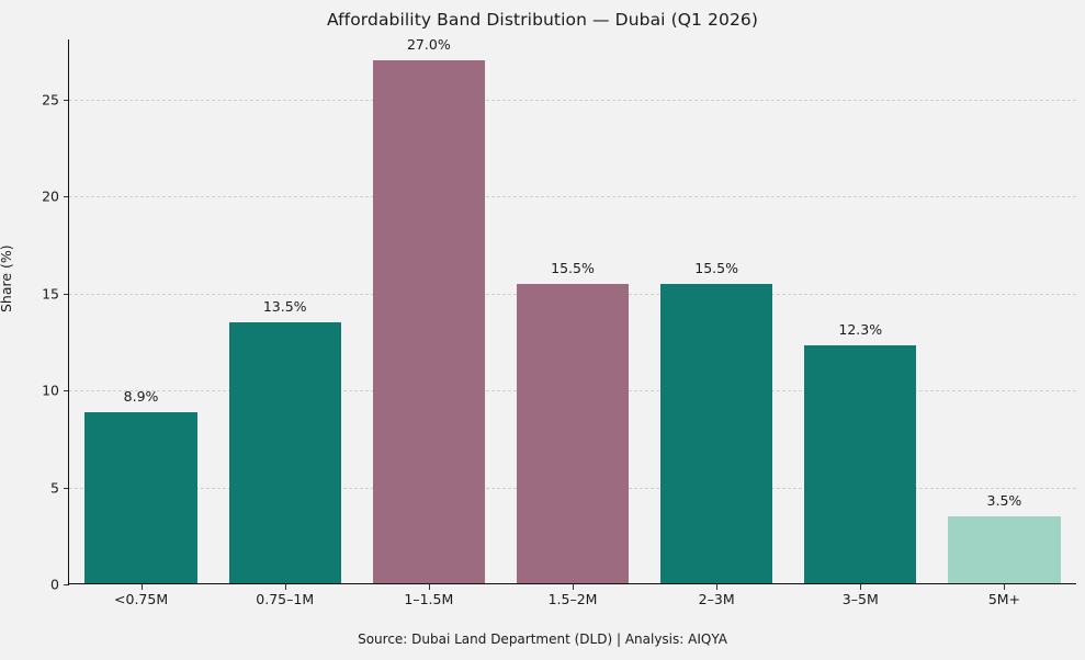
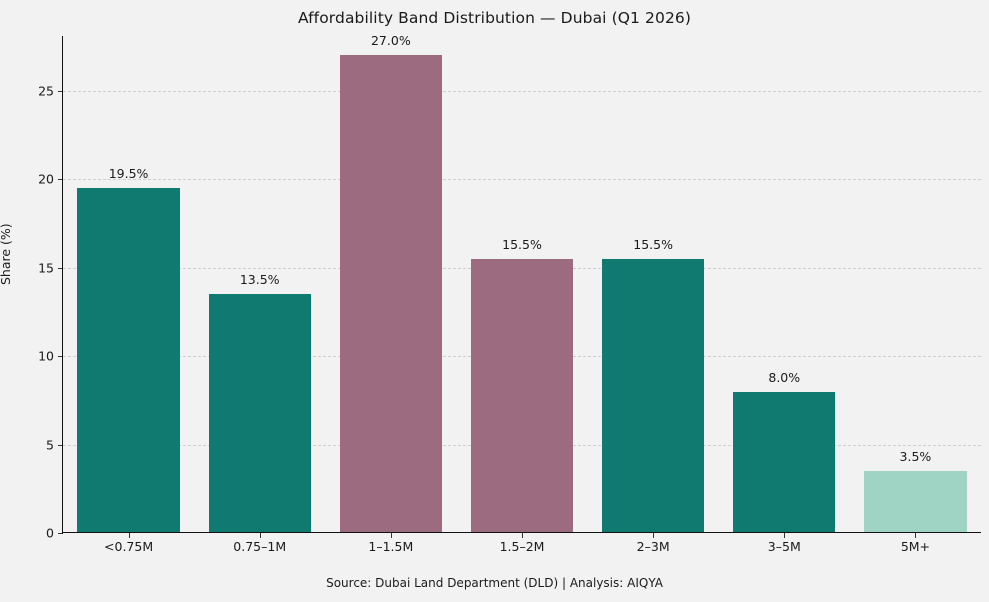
<0.75M: 8.9% -> 19.5%
3–5M: 12.3% -> 8.0%
